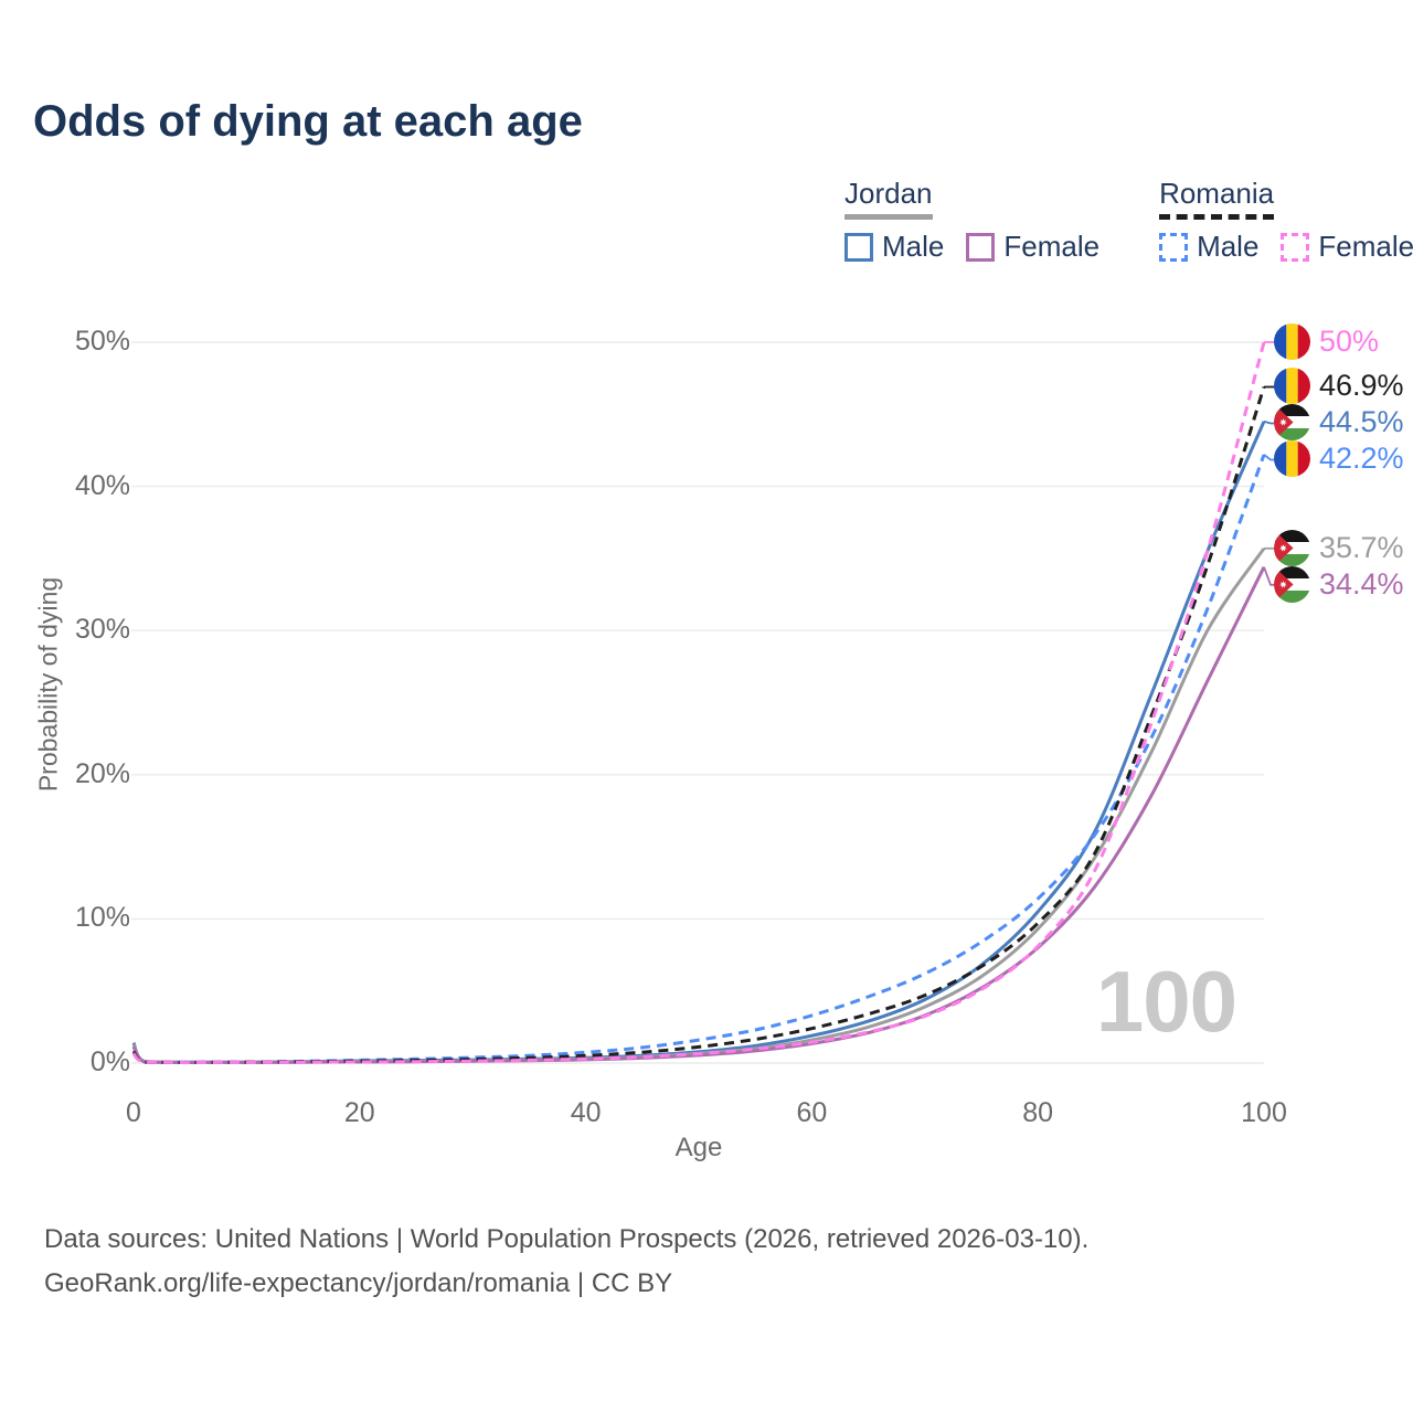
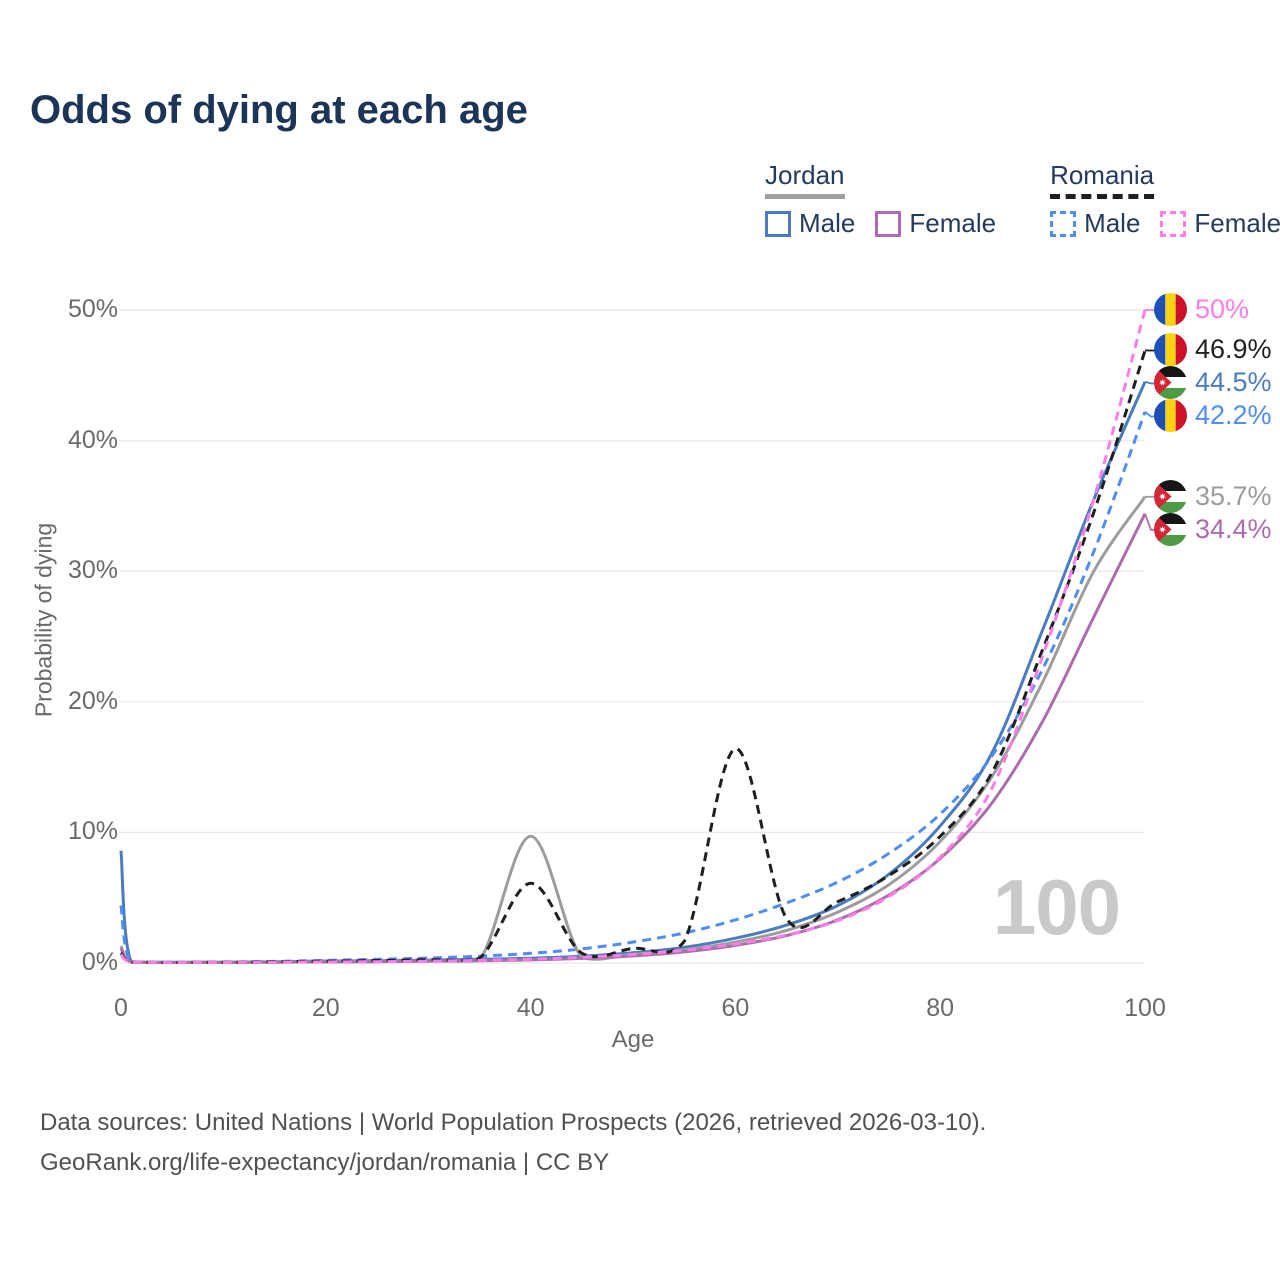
Jordan Male/0: 1.4% -> 8.6%
Romania Male/0: 0.9% -> 4.4%
Jordan/40: 0.3% -> 9.7%
Romania/40: 0.5% -> 6.1%
Romania/60: 2.4% -> 16.4%
